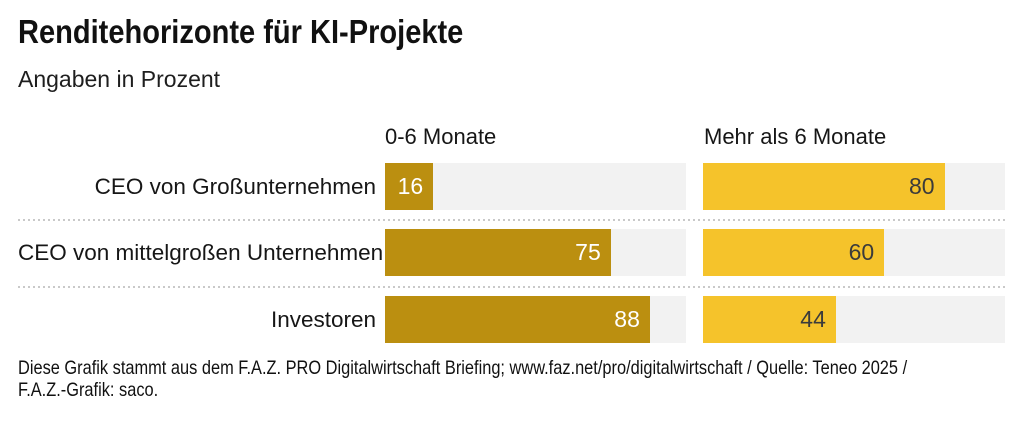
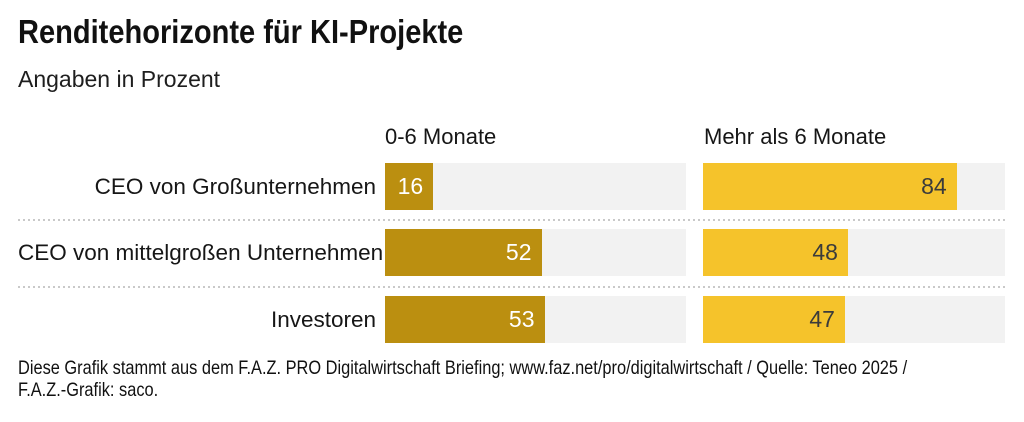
Mehr als 6 Monate/CEO von Großunternehmen: 80 -> 84
0-6 Monate/CEO von mittelgroßen Unternehmen: 75 -> 52
Mehr als 6 Monate/CEO von mittelgroßen Unternehmen: 60 -> 48
0-6 Monate/Investoren: 88 -> 53
Mehr als 6 Monate/Investoren: 44 -> 47
